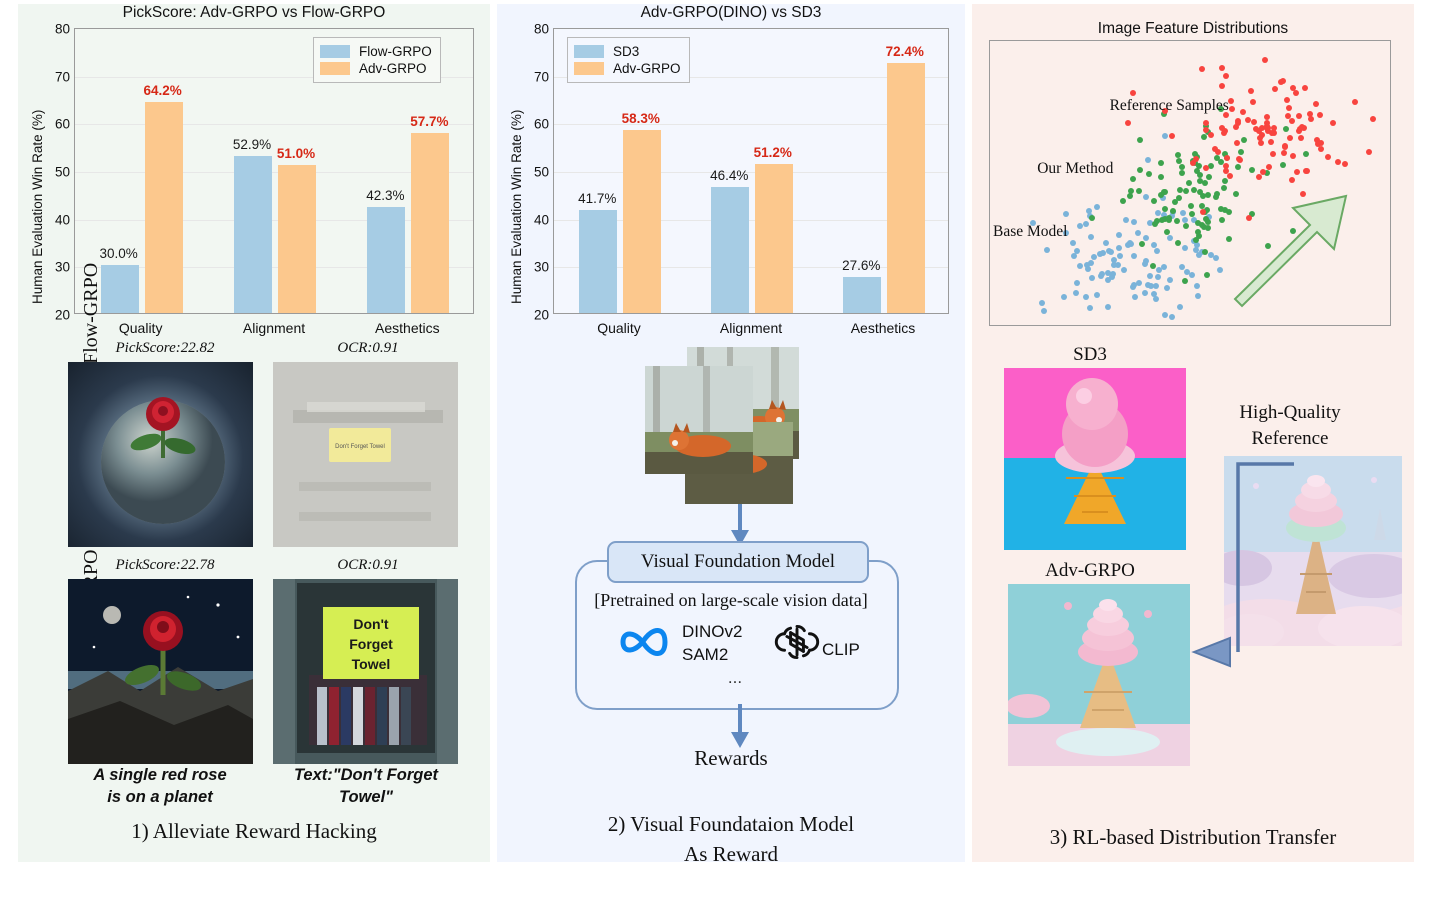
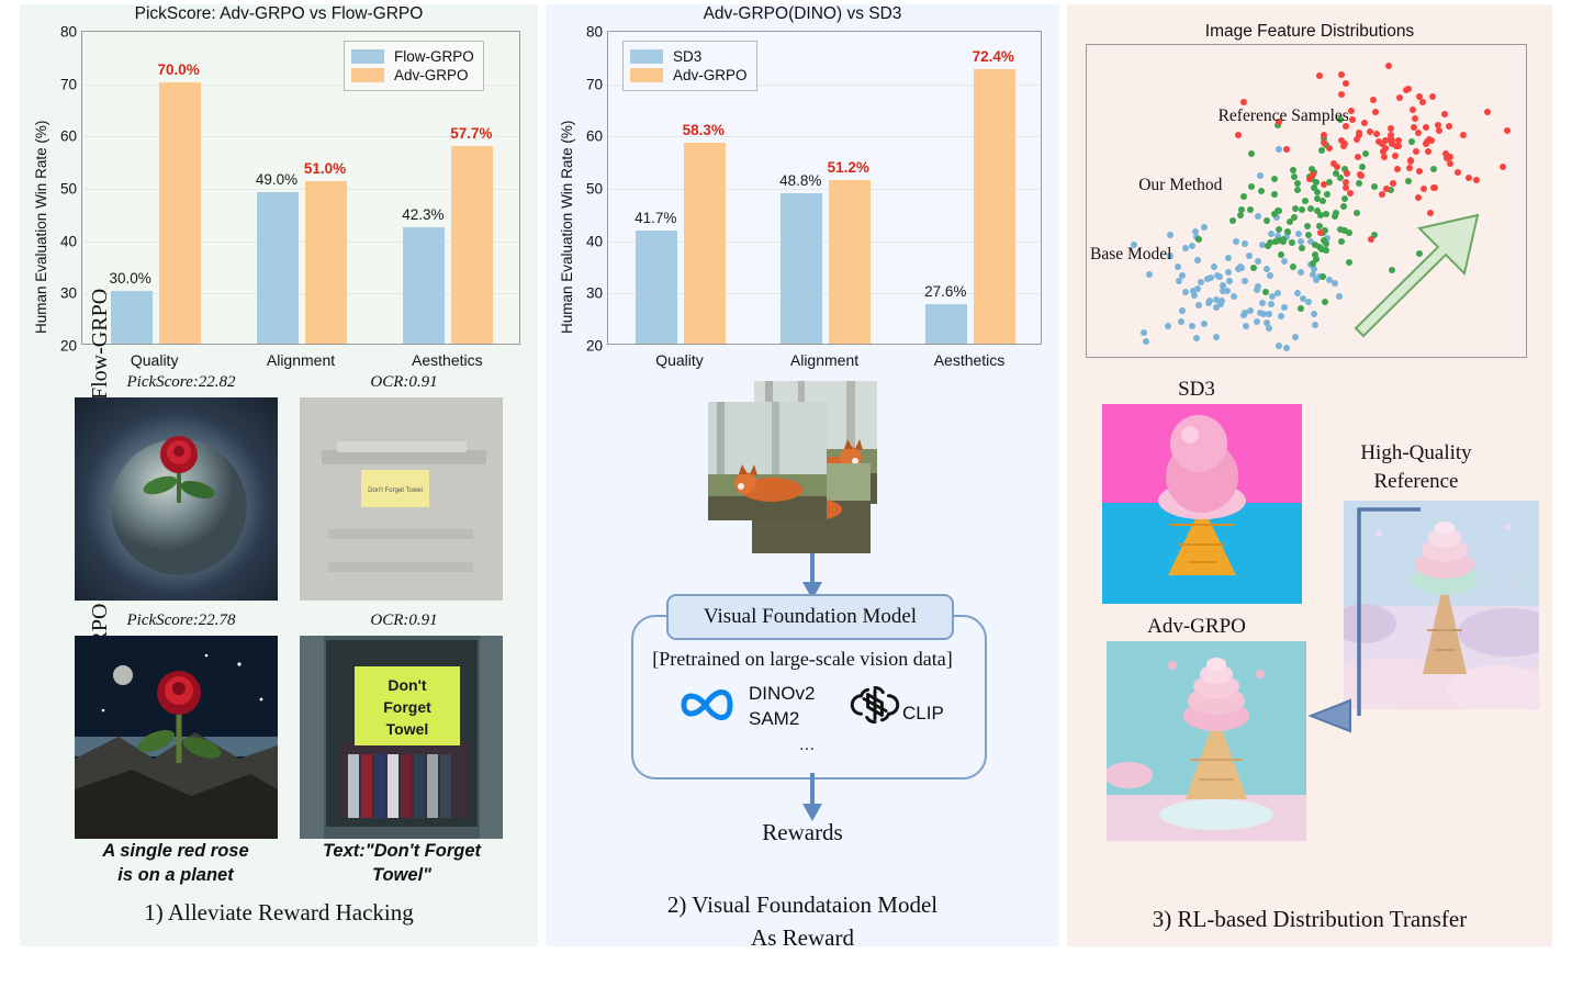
PickScore: Adv-GRPO vs Flow-GRPO/Adv-GRPO/Quality: 64.2% -> 70.0%
PickScore: Adv-GRPO vs Flow-GRPO/Flow-GRPO/Alignment: 52.9% -> 49.0%
Adv-GRPO(DINO) vs SD3/SD3/Alignment: 46.4% -> 48.8%
